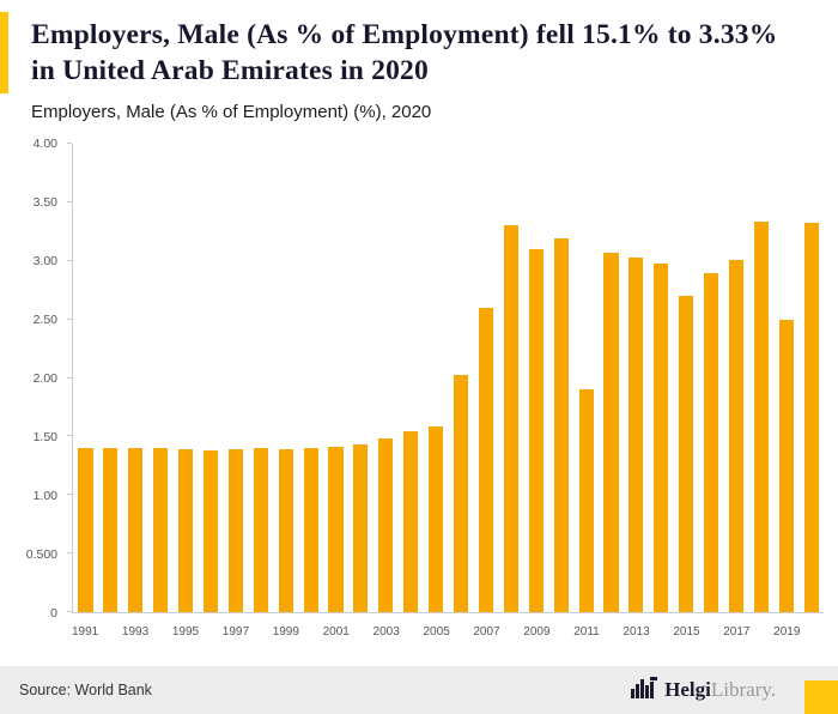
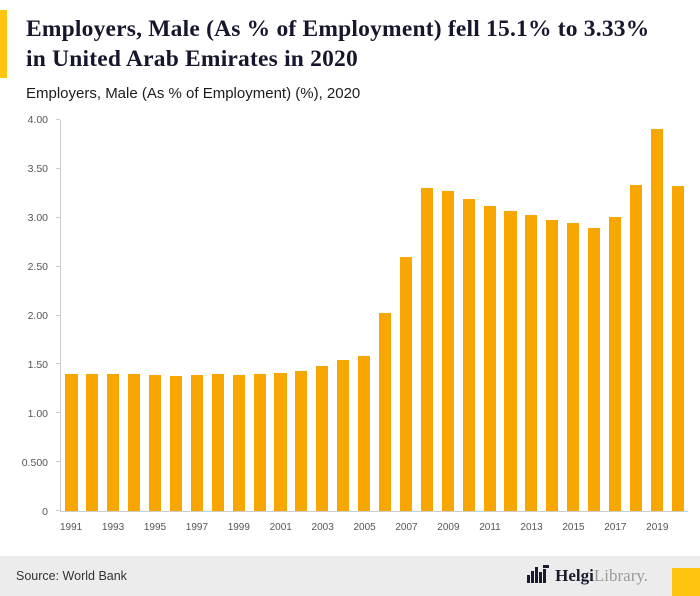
2009: 3.1 -> 3.3
2011: 1.9 -> 3.1
2015: 2.7 -> 3.0
2019: 2.5 -> 3.9
